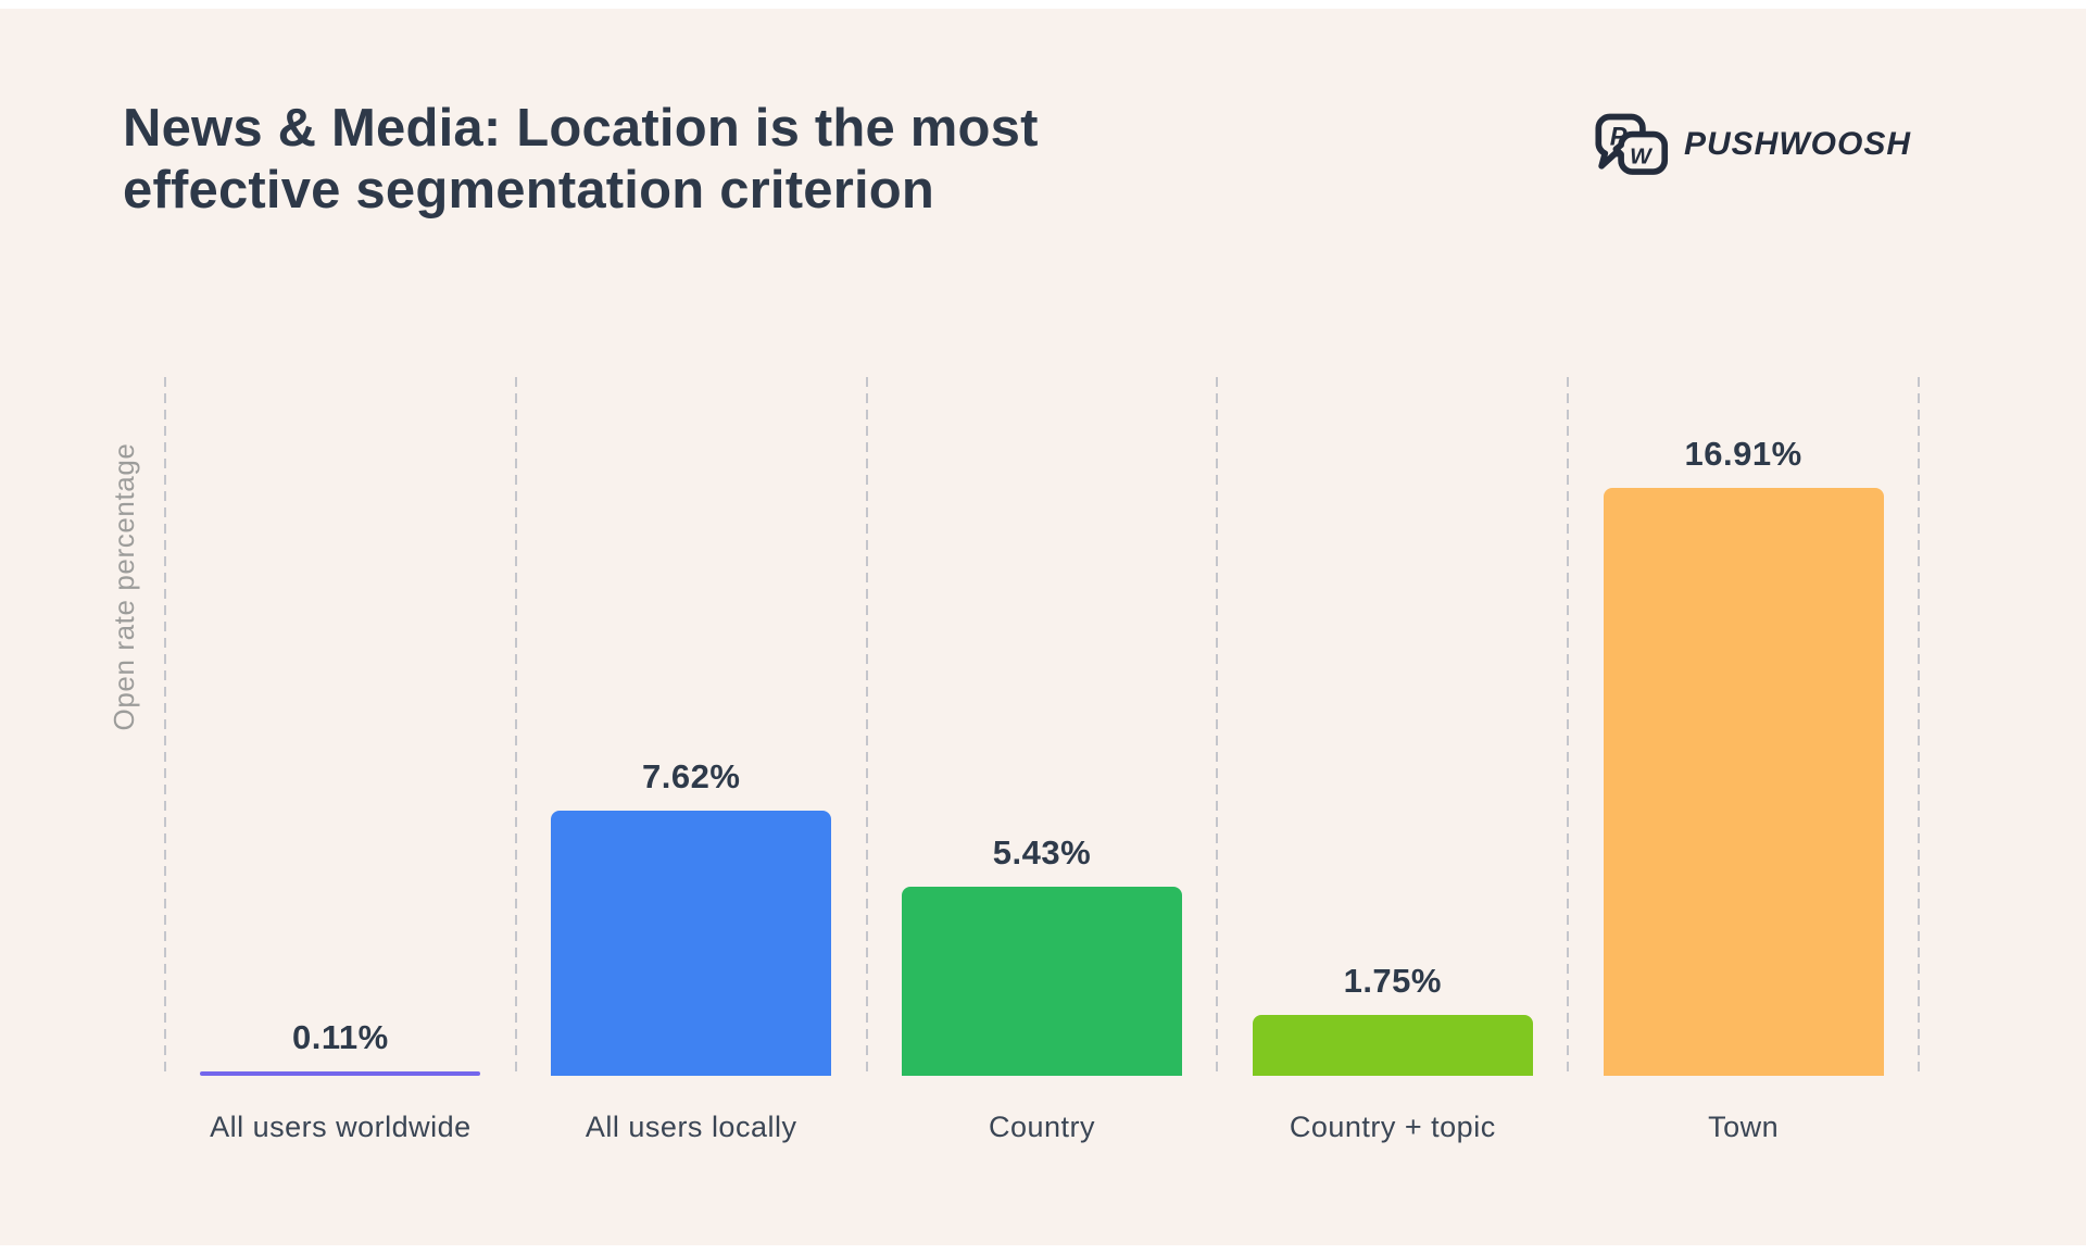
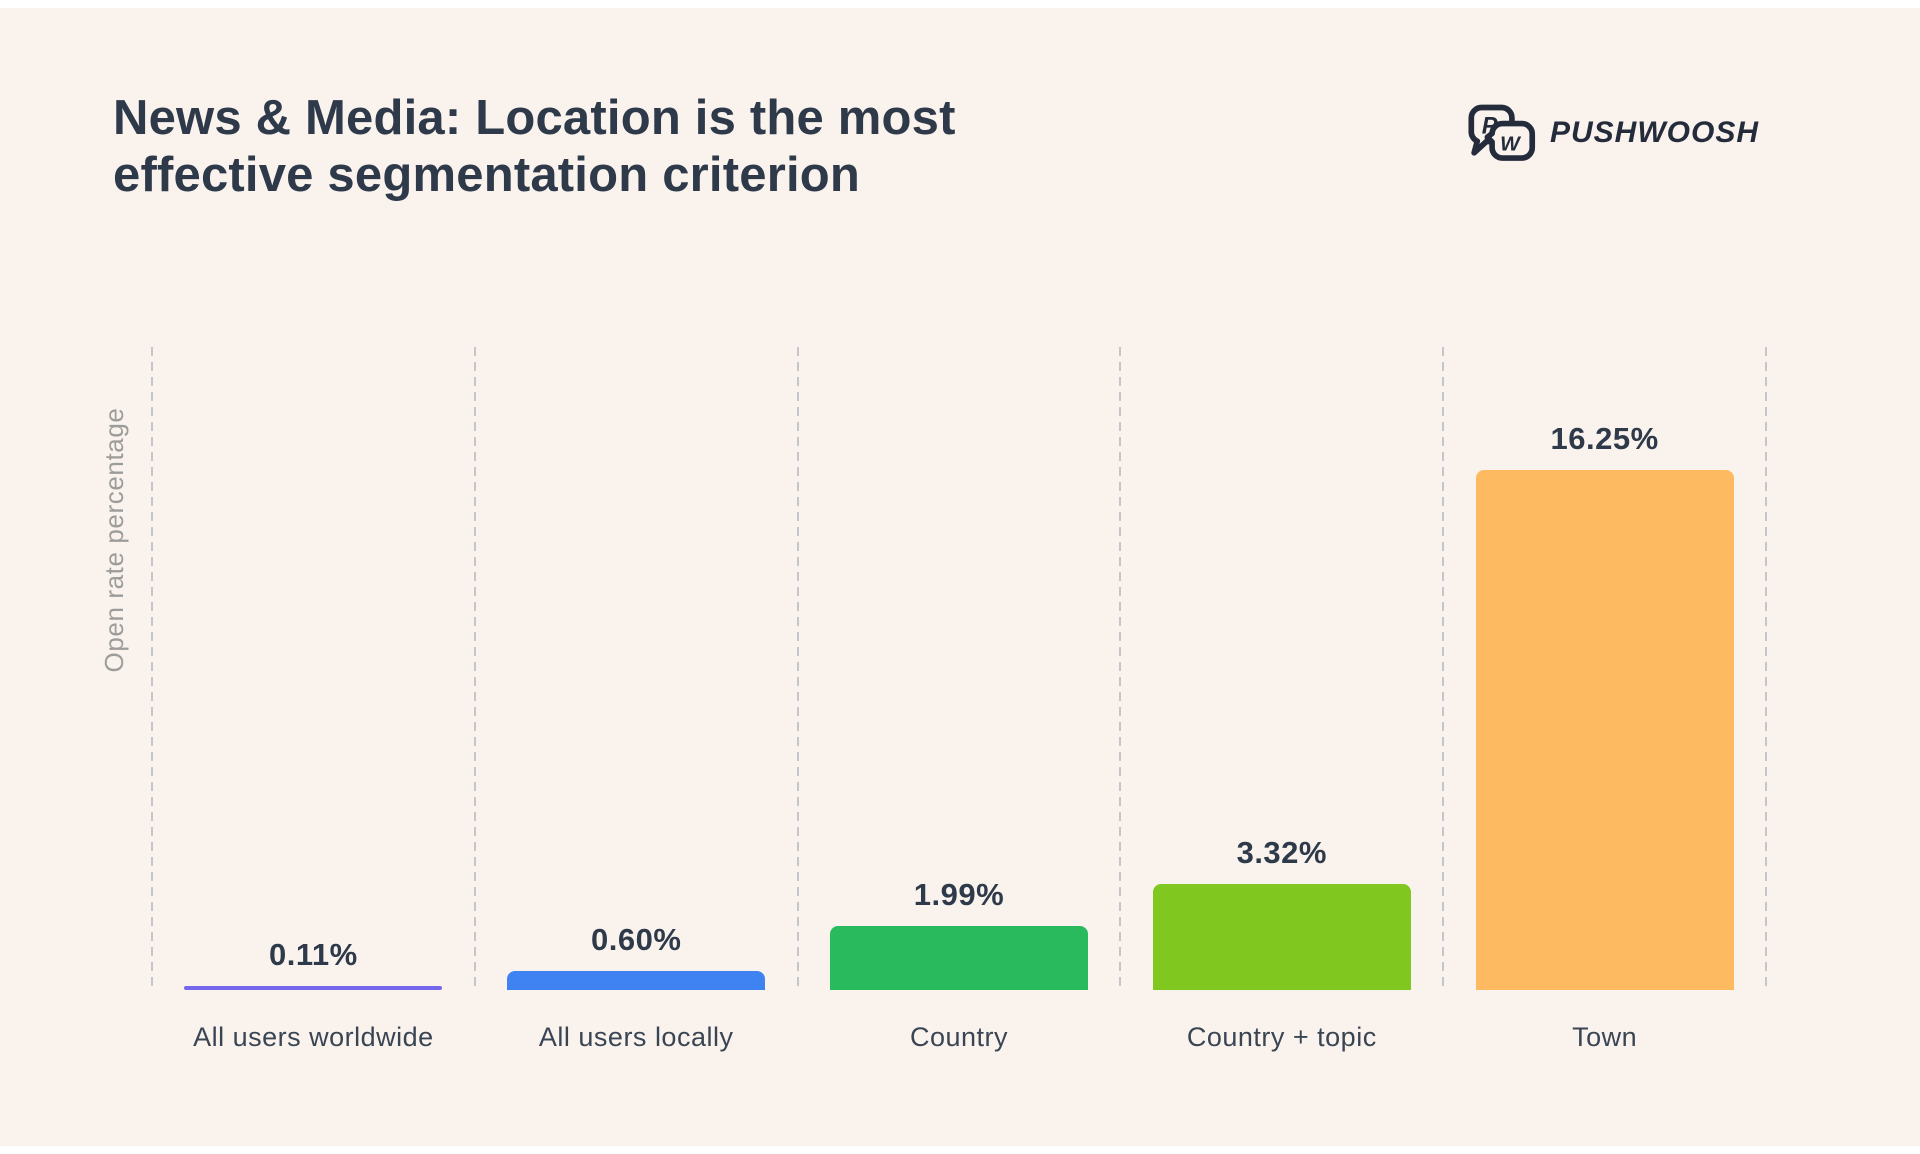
All users locally: 7.62% -> 0.60%
Country: 5.43% -> 1.99%
Country + topic: 1.75% -> 3.32%
Town: 16.91% -> 16.25%
